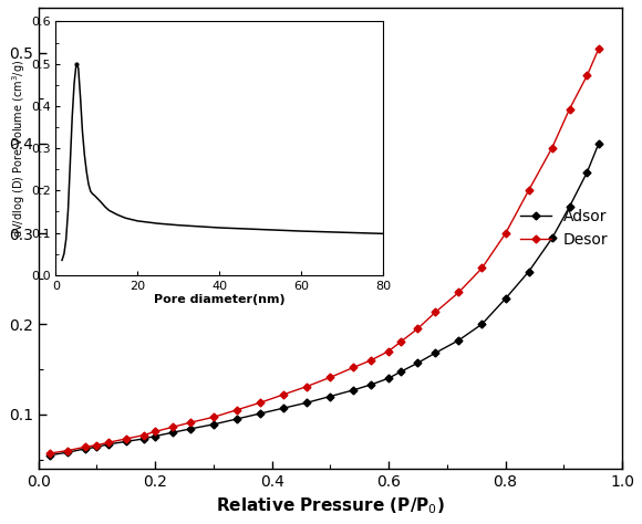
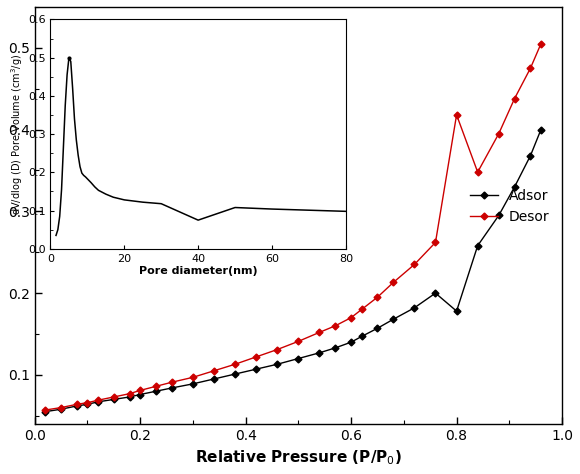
Adsor/0.8: 0.228 -> 0.178
Desor/0.8: 0.300 -> 0.418
40: 0.112 -> 0.075
